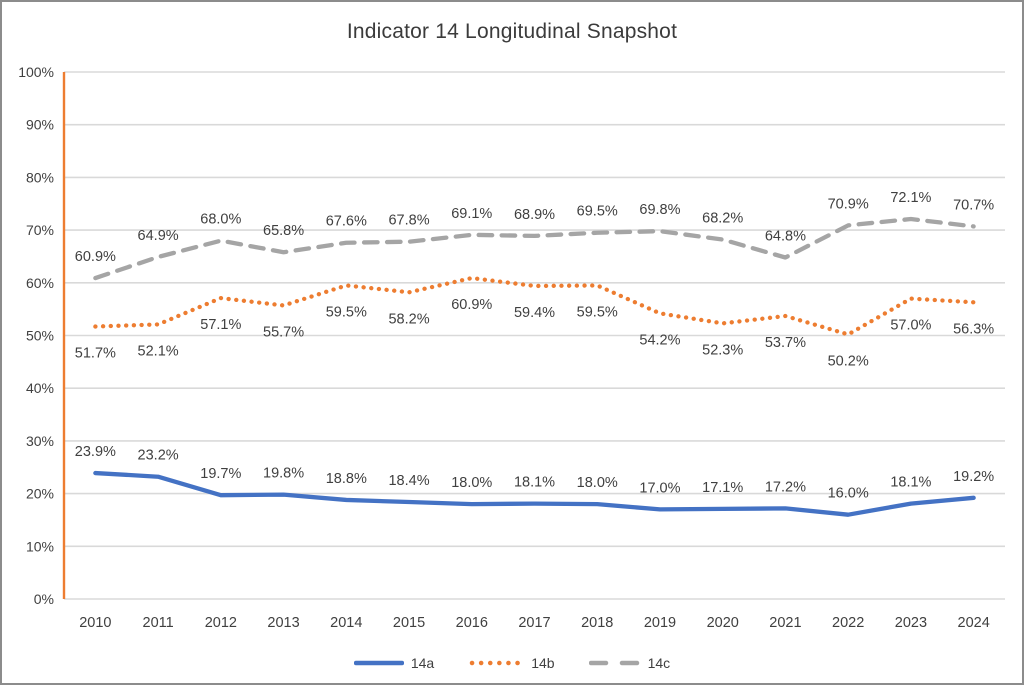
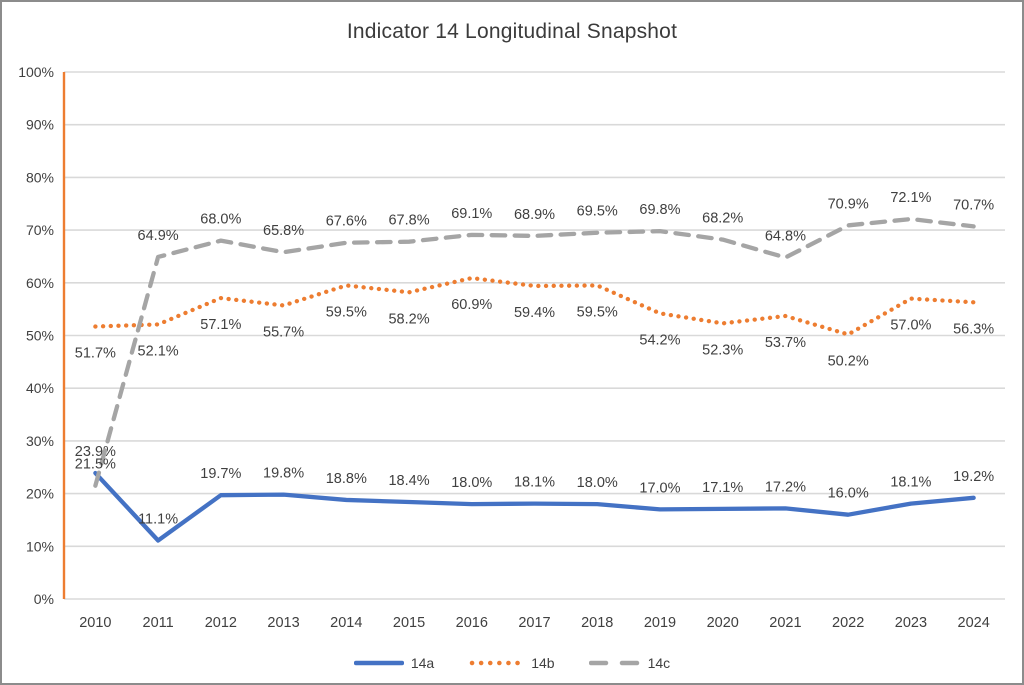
14c/2010: 60.9% -> 21.5%
14a/2011: 23.2% -> 11.1%
